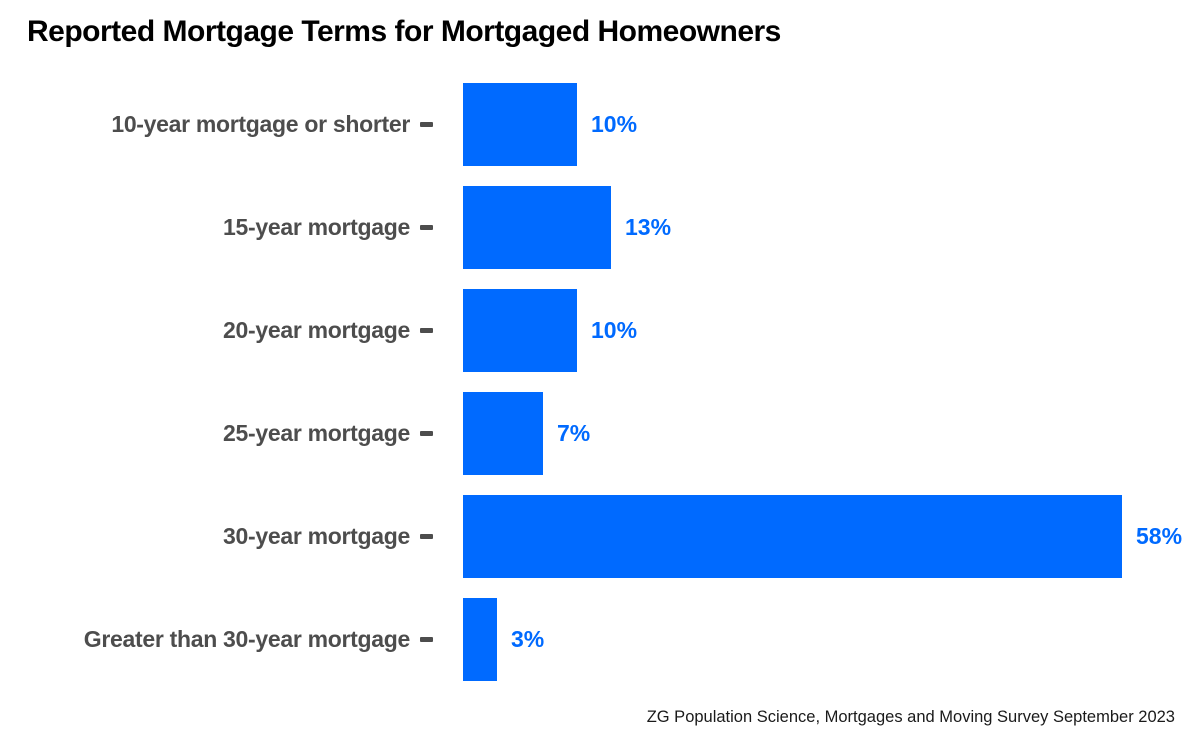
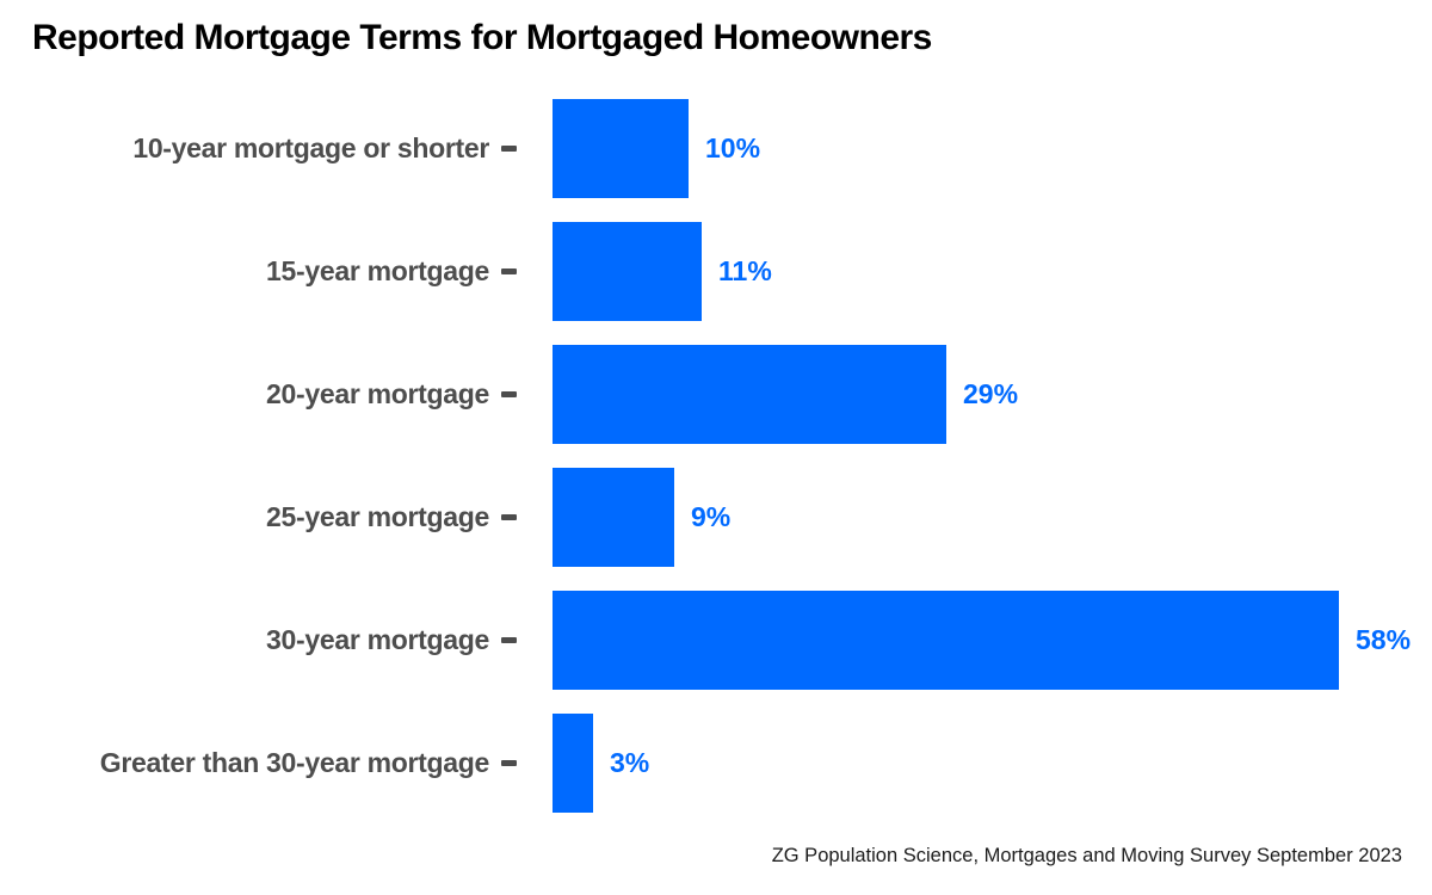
15-year mortgage: 13% -> 11%
20-year mortgage: 10% -> 29%
25-year mortgage: 7% -> 9%
